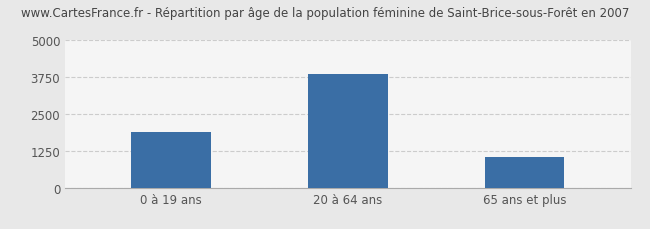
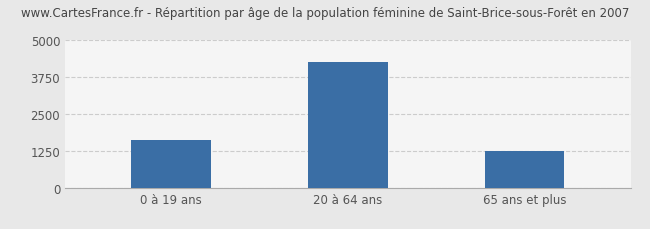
0 à 19 ans: 1900 -> 1600
20 à 64 ans: 3870 -> 4250
65 ans et plus: 1050 -> 1250
